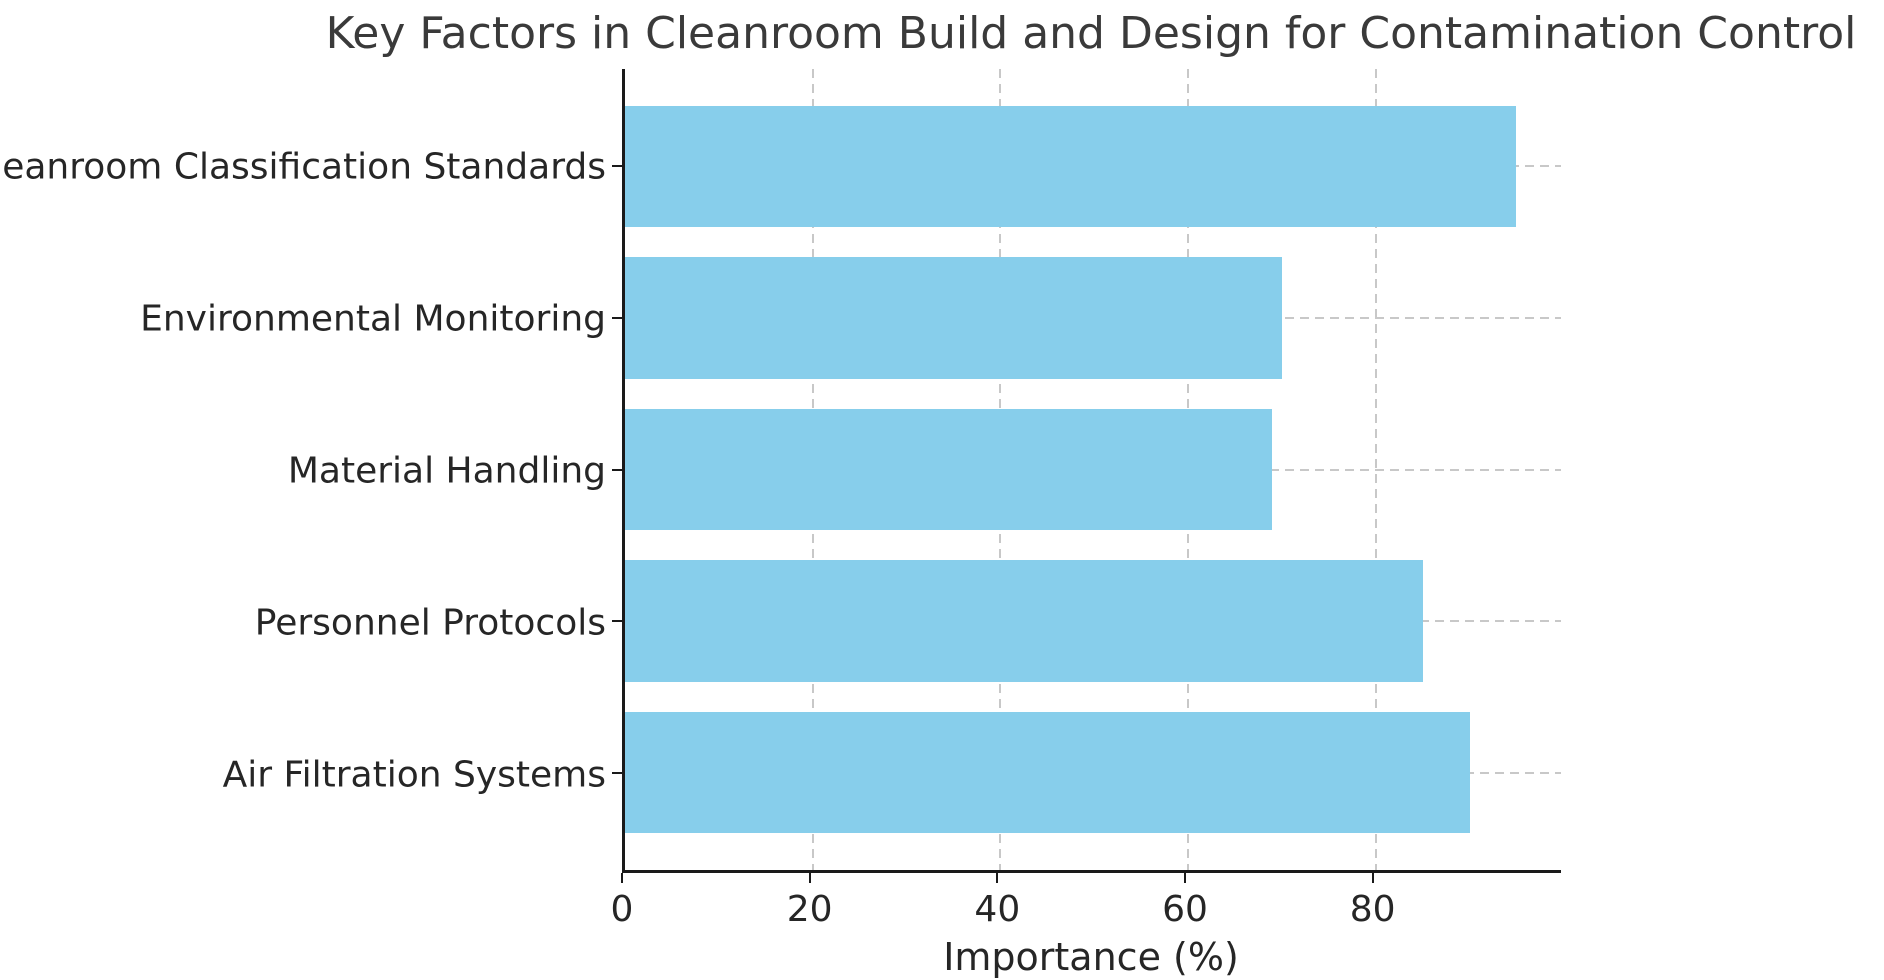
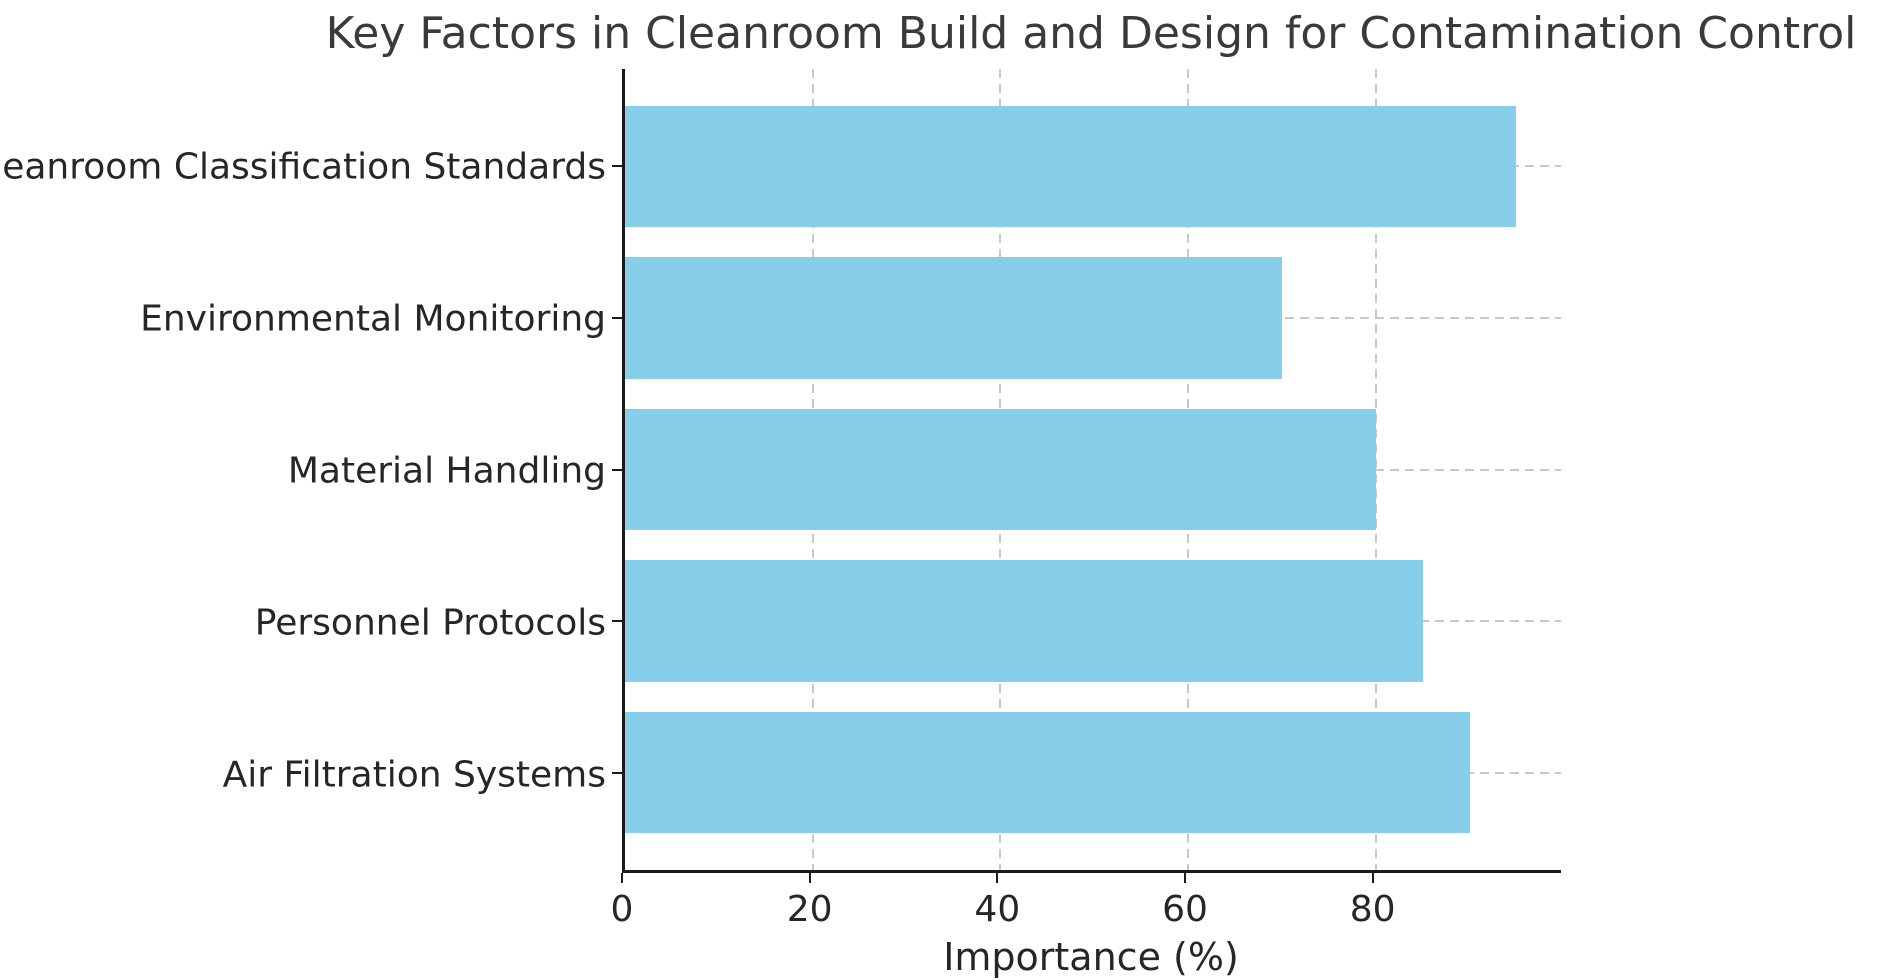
Material Handling: 69 -> 80
